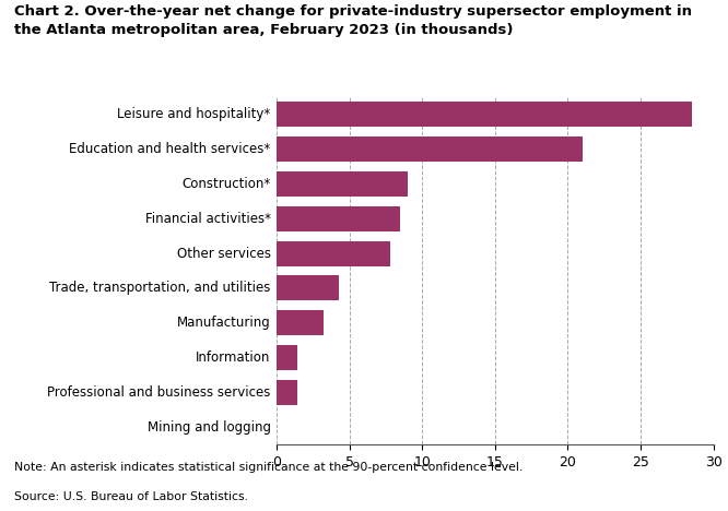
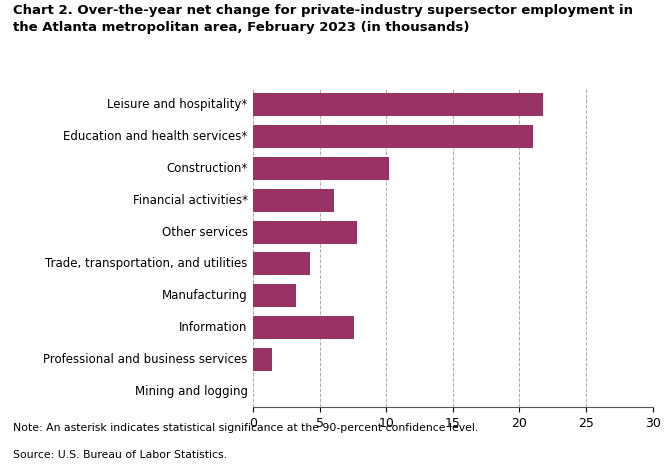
Leisure and hospitality*: 28.5 -> 21.8
Construction*: 9.0 -> 10.2
Financial activities*: 8.5 -> 6.1
Information: 1.4 -> 7.6
